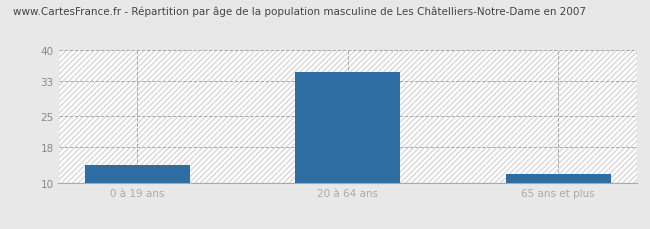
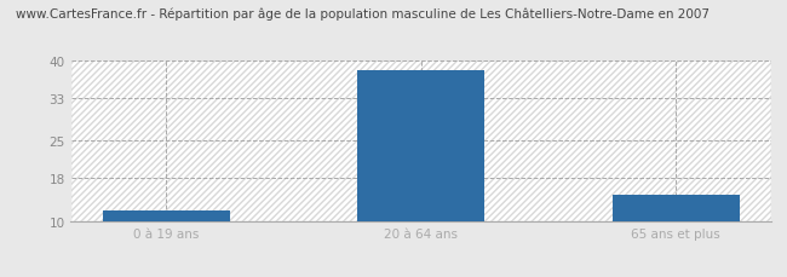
0 à 19 ans: 14 -> 12
20 à 64 ans: 35 -> 38
65 ans et plus: 12 -> 15
